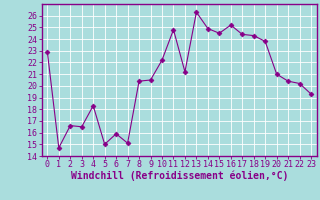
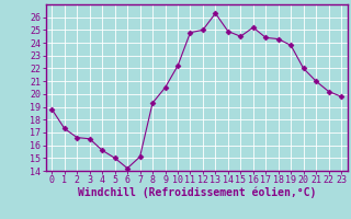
0: 22.9 -> 18.8
1: 14.7 -> 17.3
4: 18.3 -> 15.6
6: 15.9 -> 14.2
8: 20.4 -> 19.3
12: 21.2 -> 25.0
20: 21.0 -> 22.0
21: 20.4 -> 21.0
23: 19.3 -> 19.8
